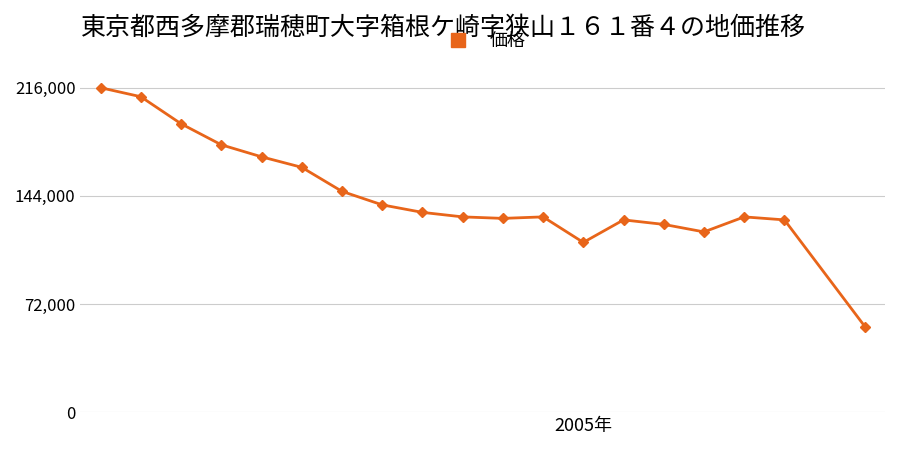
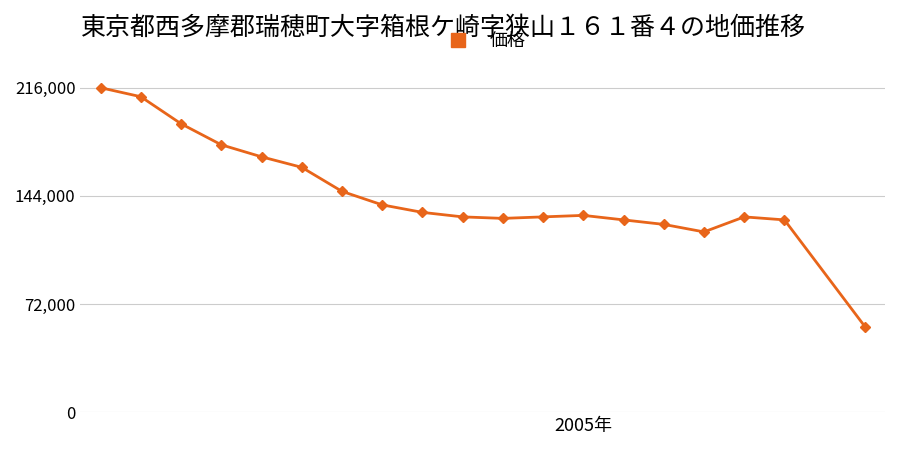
2005年: 113,000 -> 131,000
